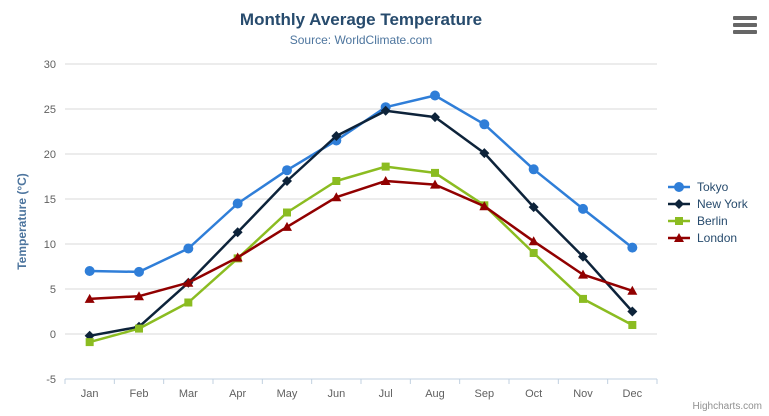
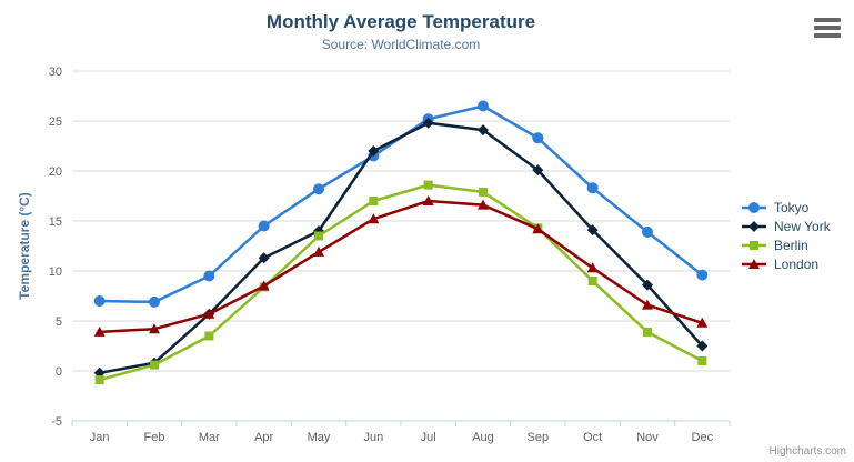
New York/May: 17 -> 14
